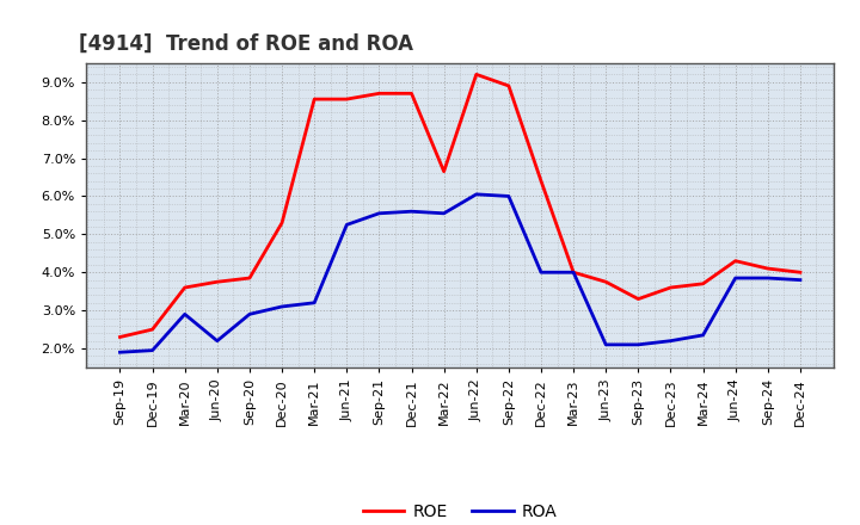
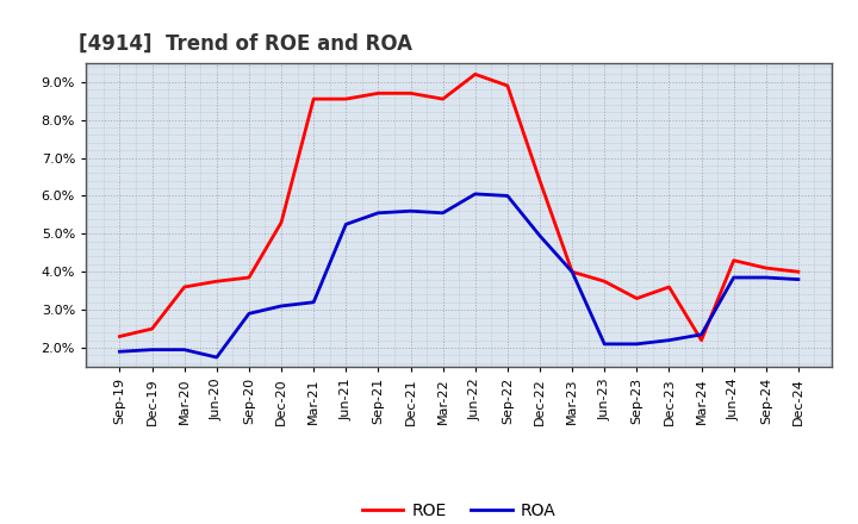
ROA/Mar-20: 2.90% -> 1.95%
ROA/Jun-20: 2.20% -> 1.75%
ROE/Mar-22: 6.65% -> 8.55%
ROA/Dec-22: 4.00% -> 4.95%
ROE/Mar-24: 3.70% -> 2.20%
